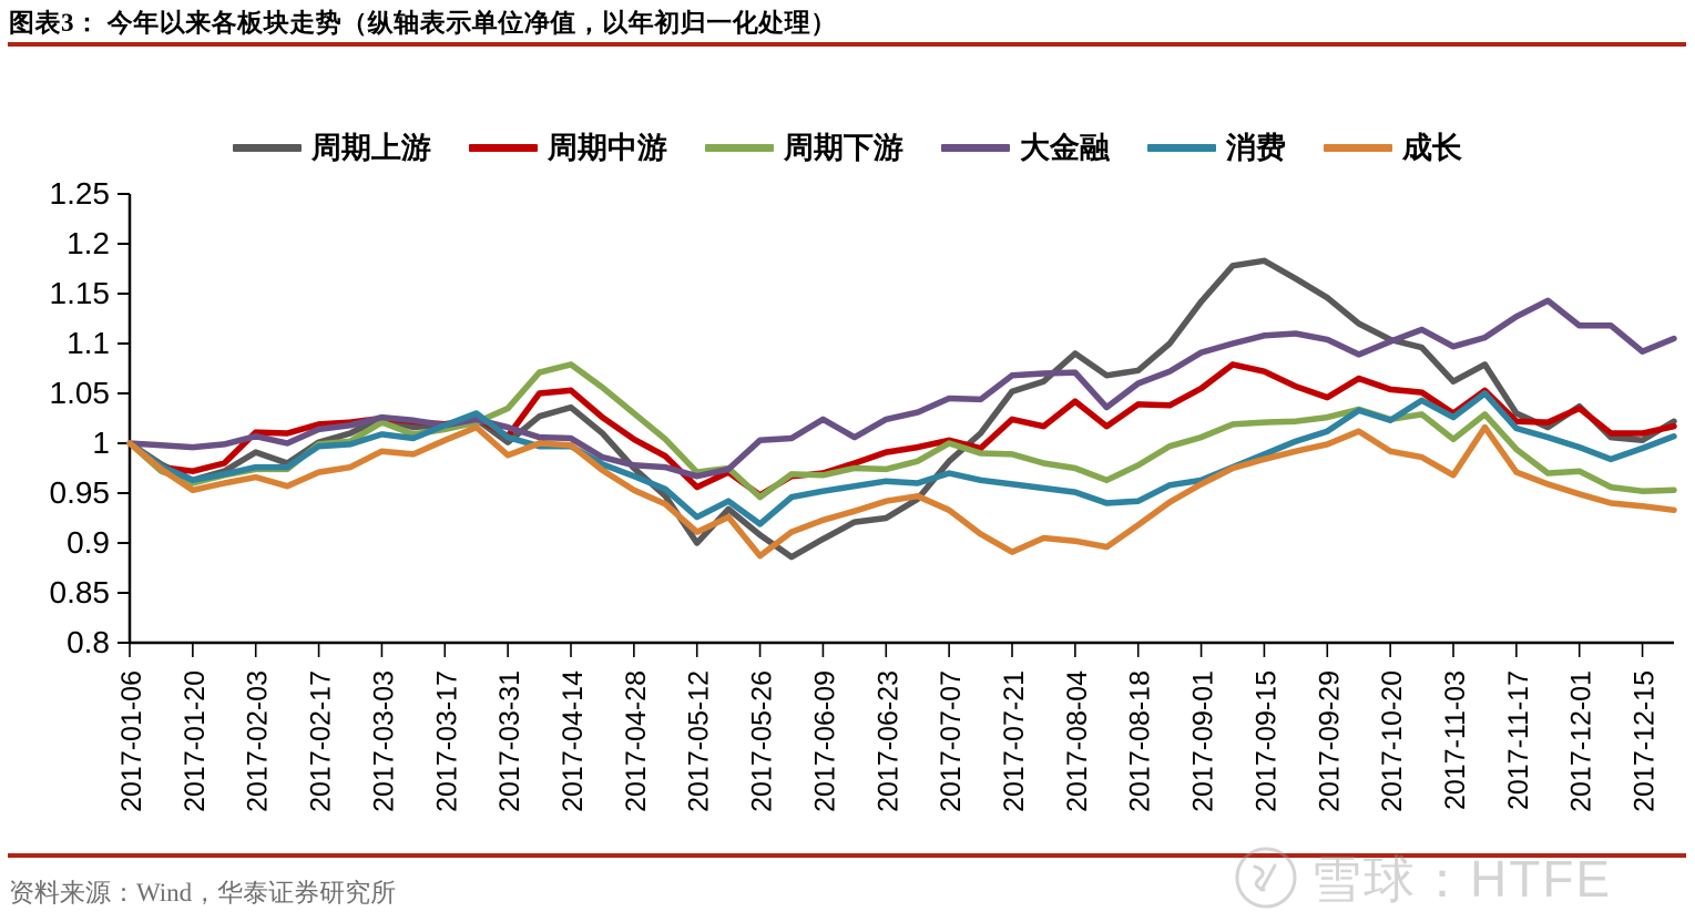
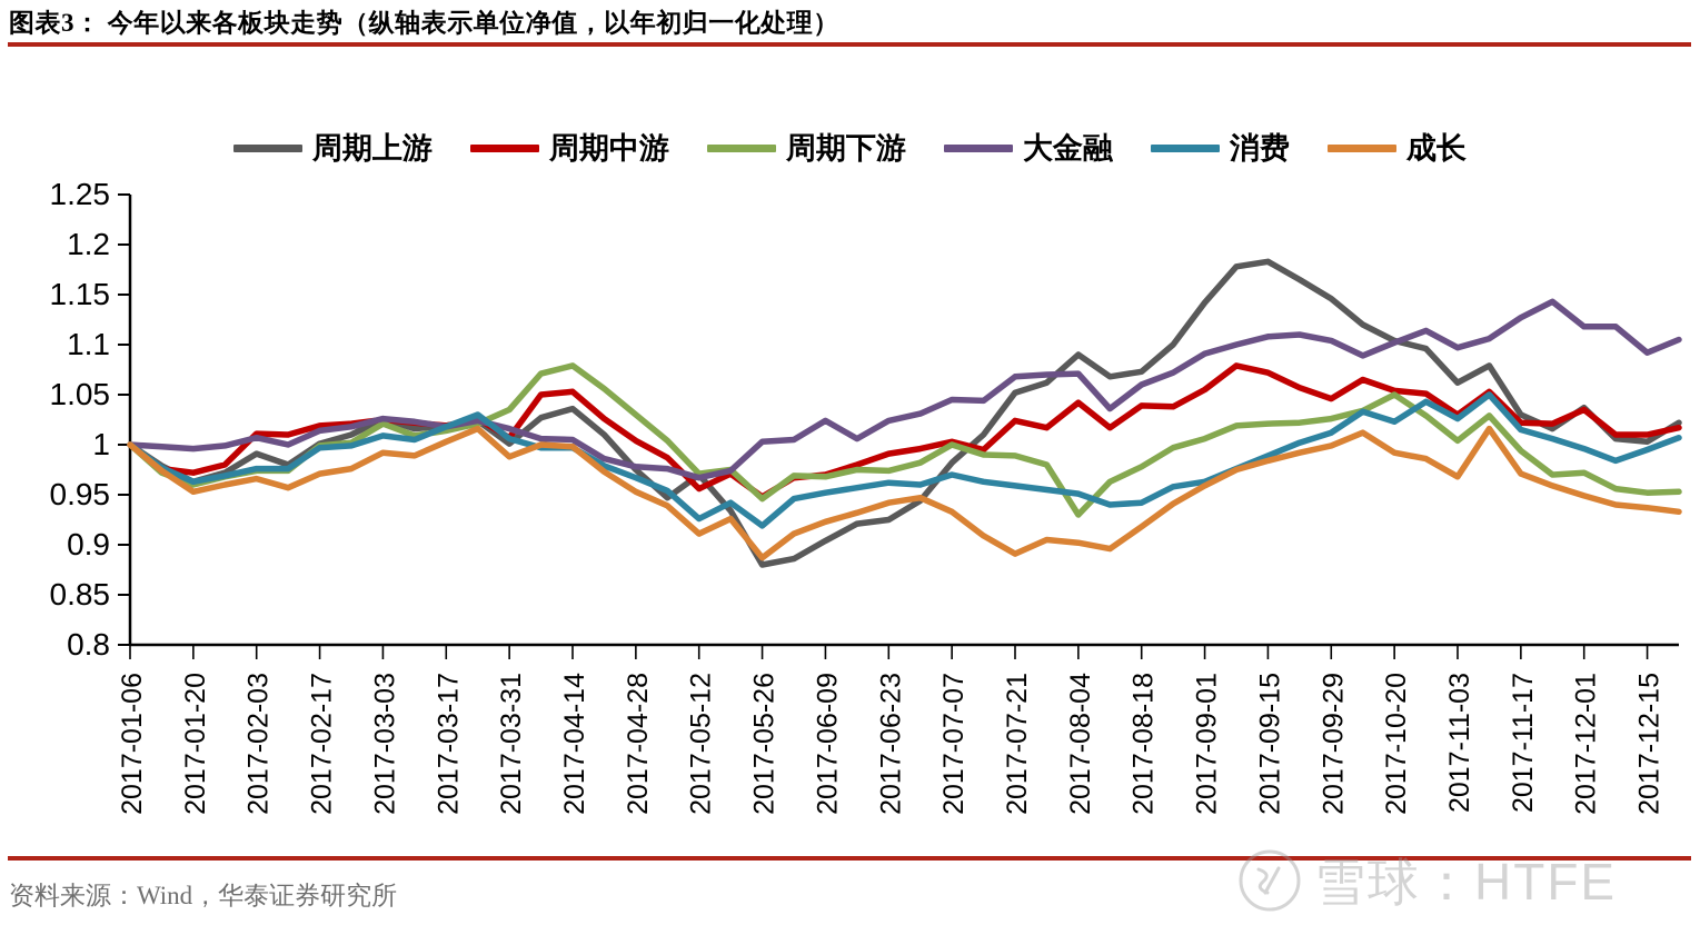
周期上游/2017-05-12: 0.90 -> 0.97
周期上游/2017-05-26: 0.91 -> 0.88
周期下游/2017-08-04: 0.97 -> 0.93
周期下游/2017-10-20: 1.02 -> 1.05
